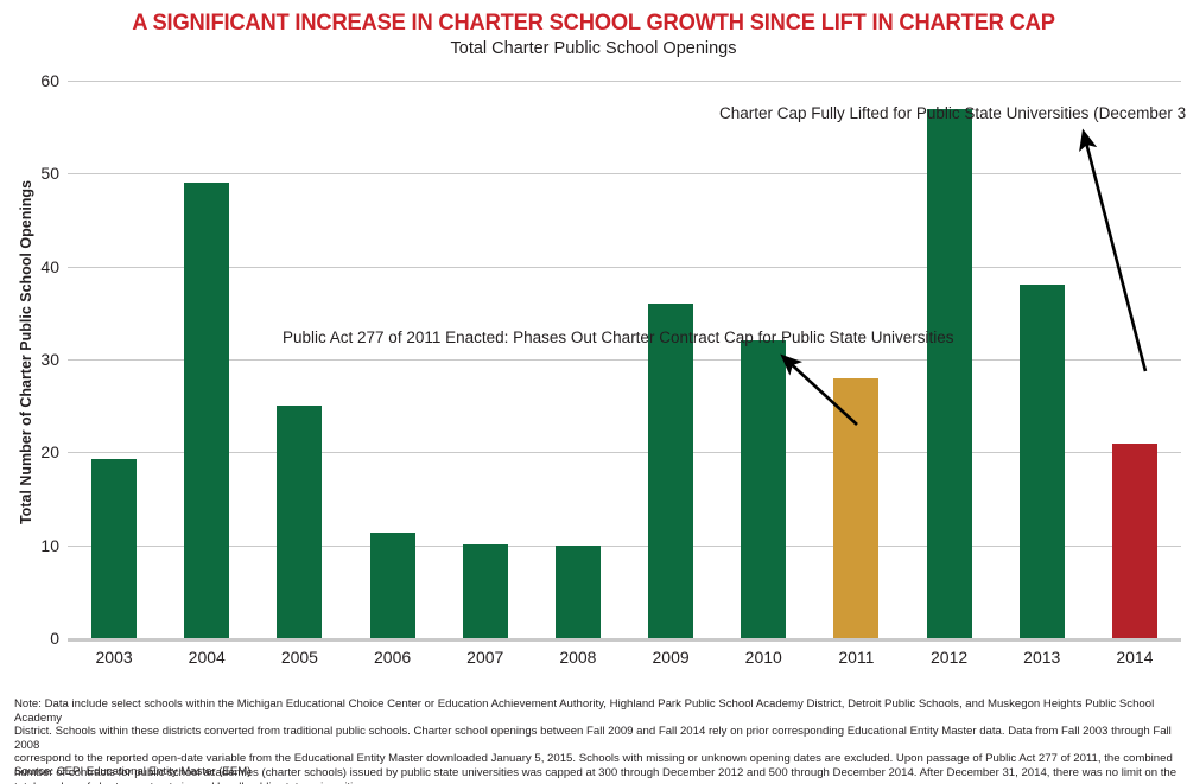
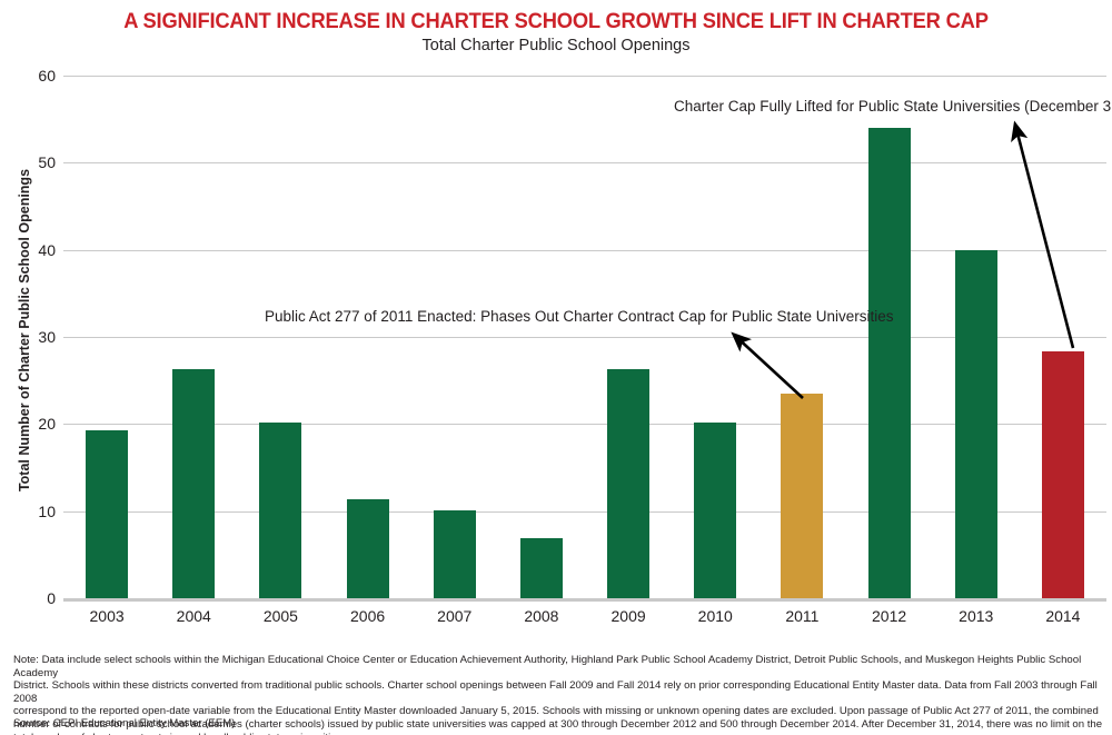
2004: 49 -> 26
2005: 25 -> 20
2008: 10 -> 7
2009: 36 -> 26
2010: 32 -> 20
2011: 28 -> 24
2012: 57 -> 54
2013: 38 -> 40
2014: 21 -> 28
